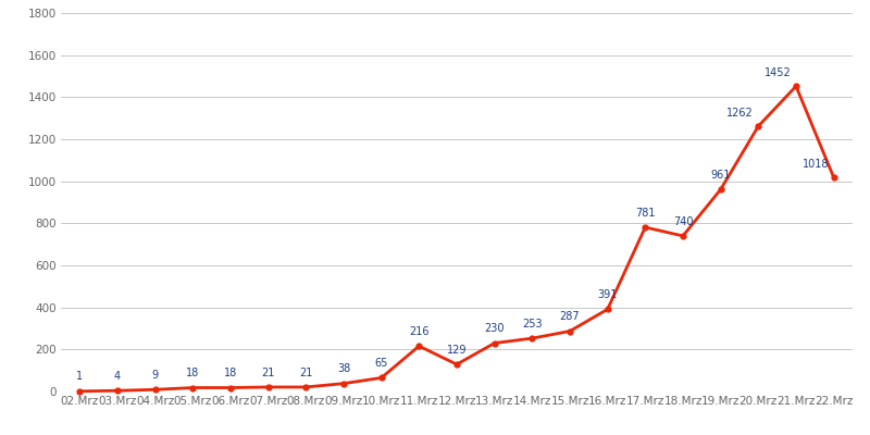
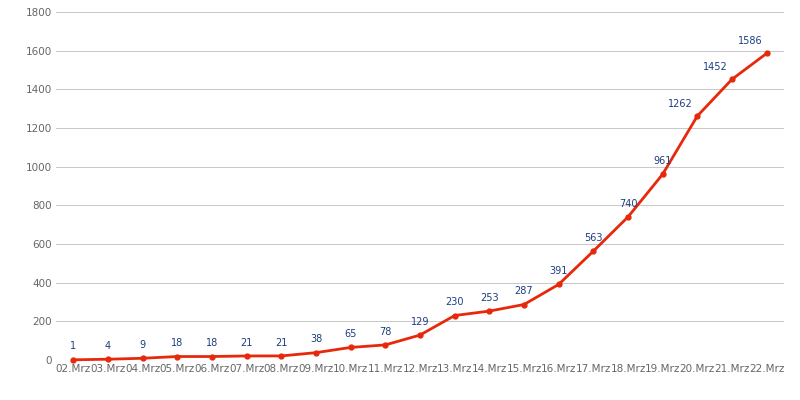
11.Mrz: 216 -> 78
17.Mrz: 781 -> 563
22.Mrz: 1018 -> 1586
